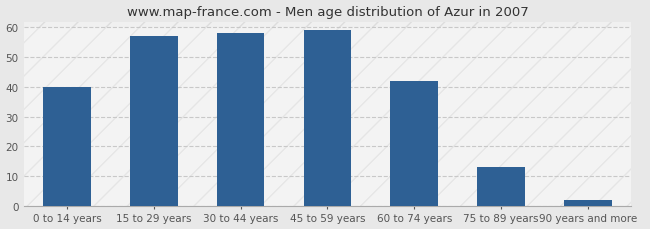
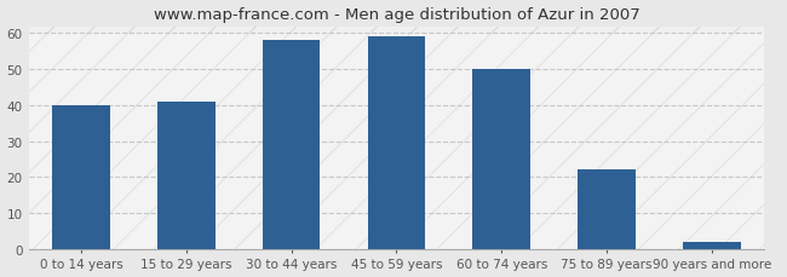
15 to 29 years: 57 -> 41
60 to 74 years: 42 -> 50
75 to 89 years: 13 -> 22
